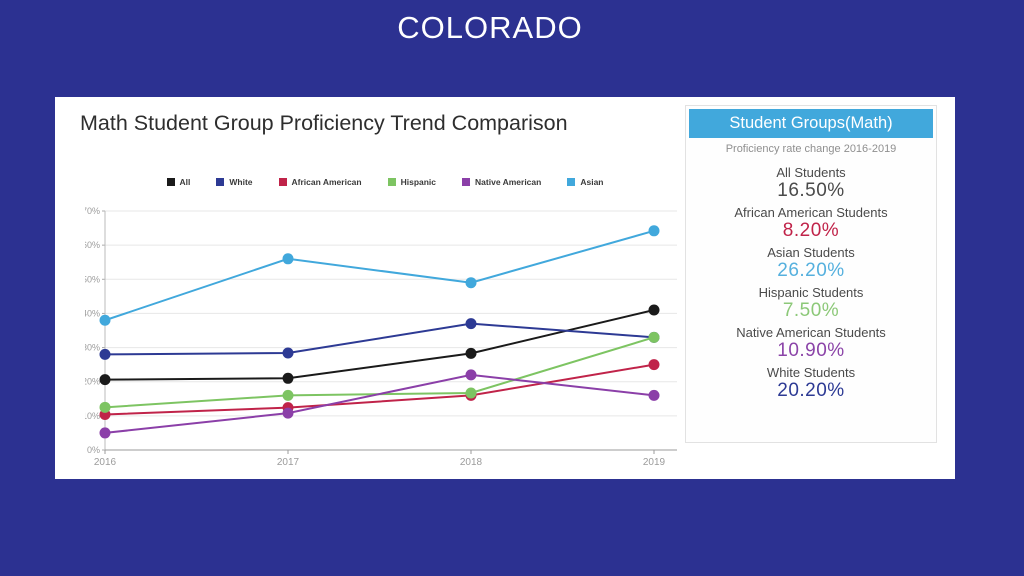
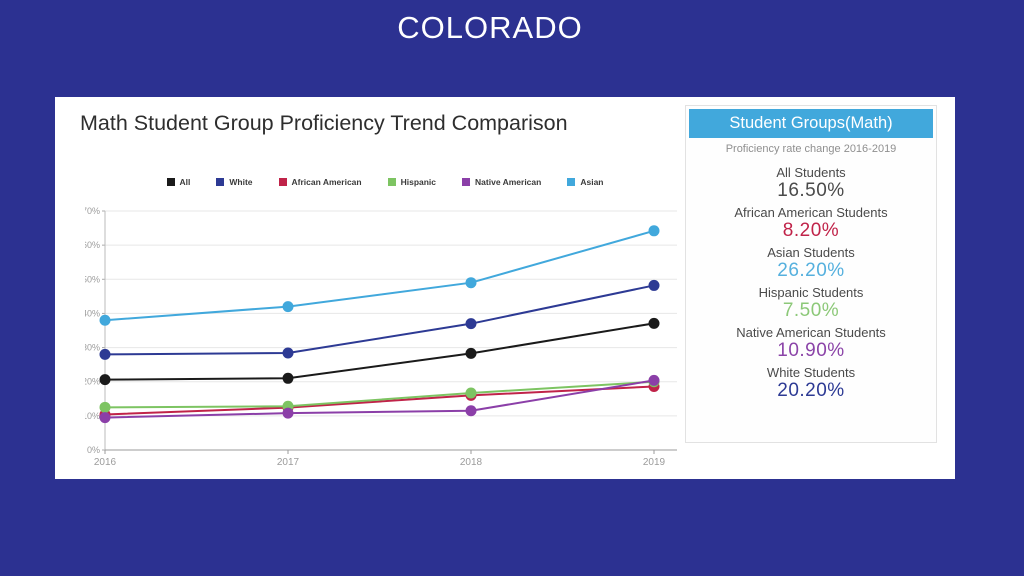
Native American/2016: 5% -> 10%
Hispanic/2017: 16% -> 13%
Asian/2017: 56% -> 42%
Native American/2018: 22% -> 12%
All/2019: 41% -> 37%
White/2019: 33% -> 48%
African American/2019: 25% -> 19%
Hispanic/2019: 33% -> 20%
Native American/2019: 16% -> 20%
